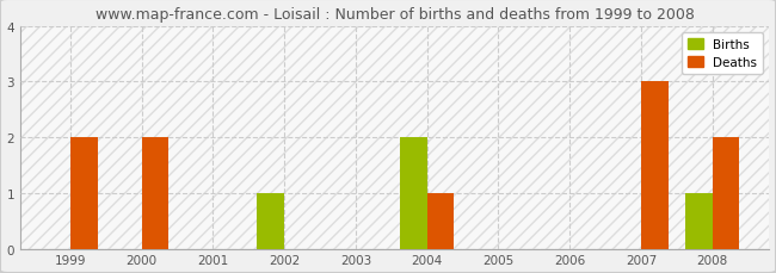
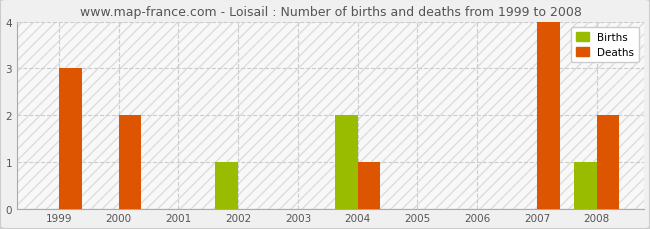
Deaths/1999: 2 -> 3
Deaths/2007: 3 -> 4
